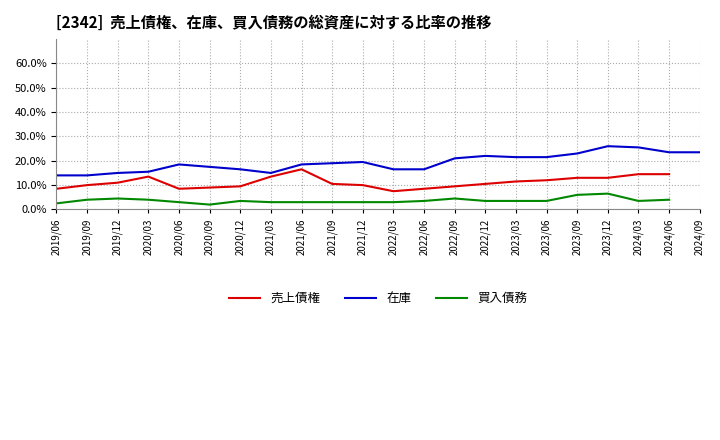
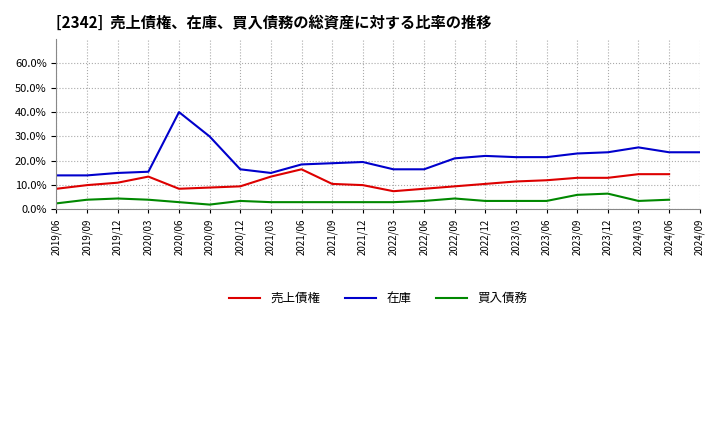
在庫/2020/06: 18.5% -> 40.0%
在庫/2020/09: 17.5% -> 30.0%
在庫/2023/12: 26.0% -> 23.5%
